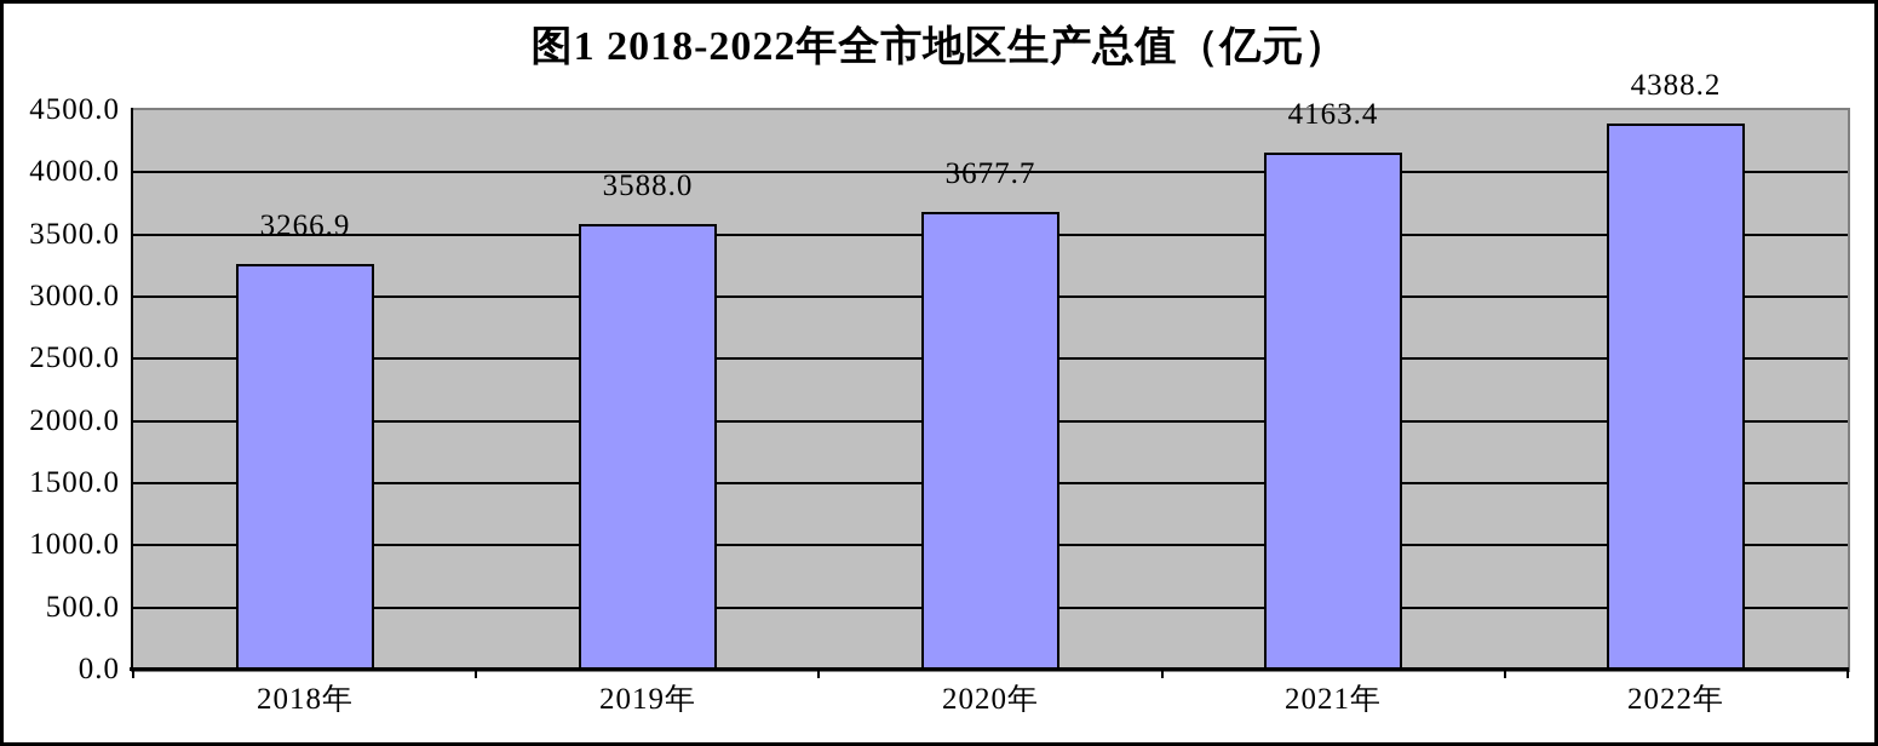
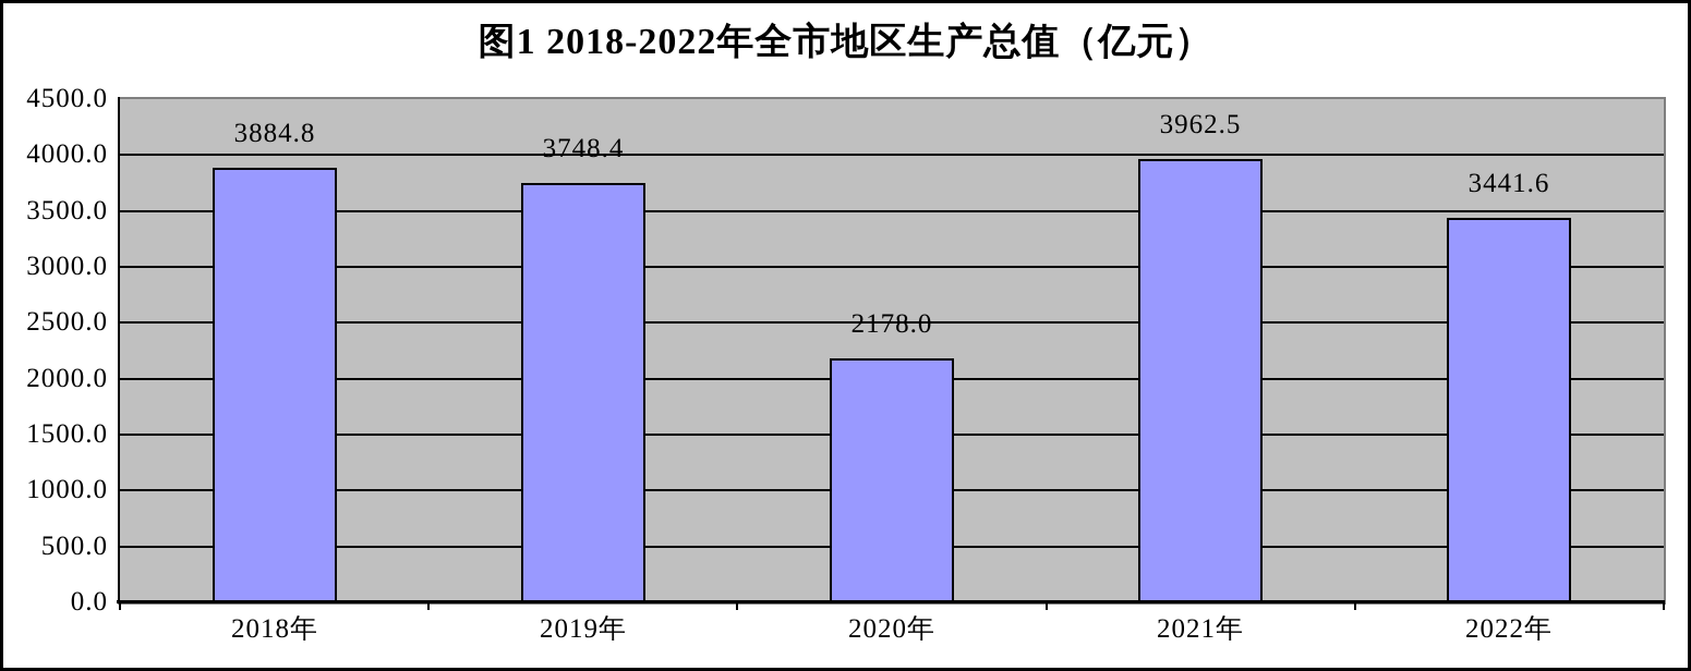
2018年: 3266.9 -> 3884.8
2019年: 3588.0 -> 3748.4
2020年: 3677.7 -> 2178.0
2021年: 4163.4 -> 3962.5
2022年: 4388.2 -> 3441.6
